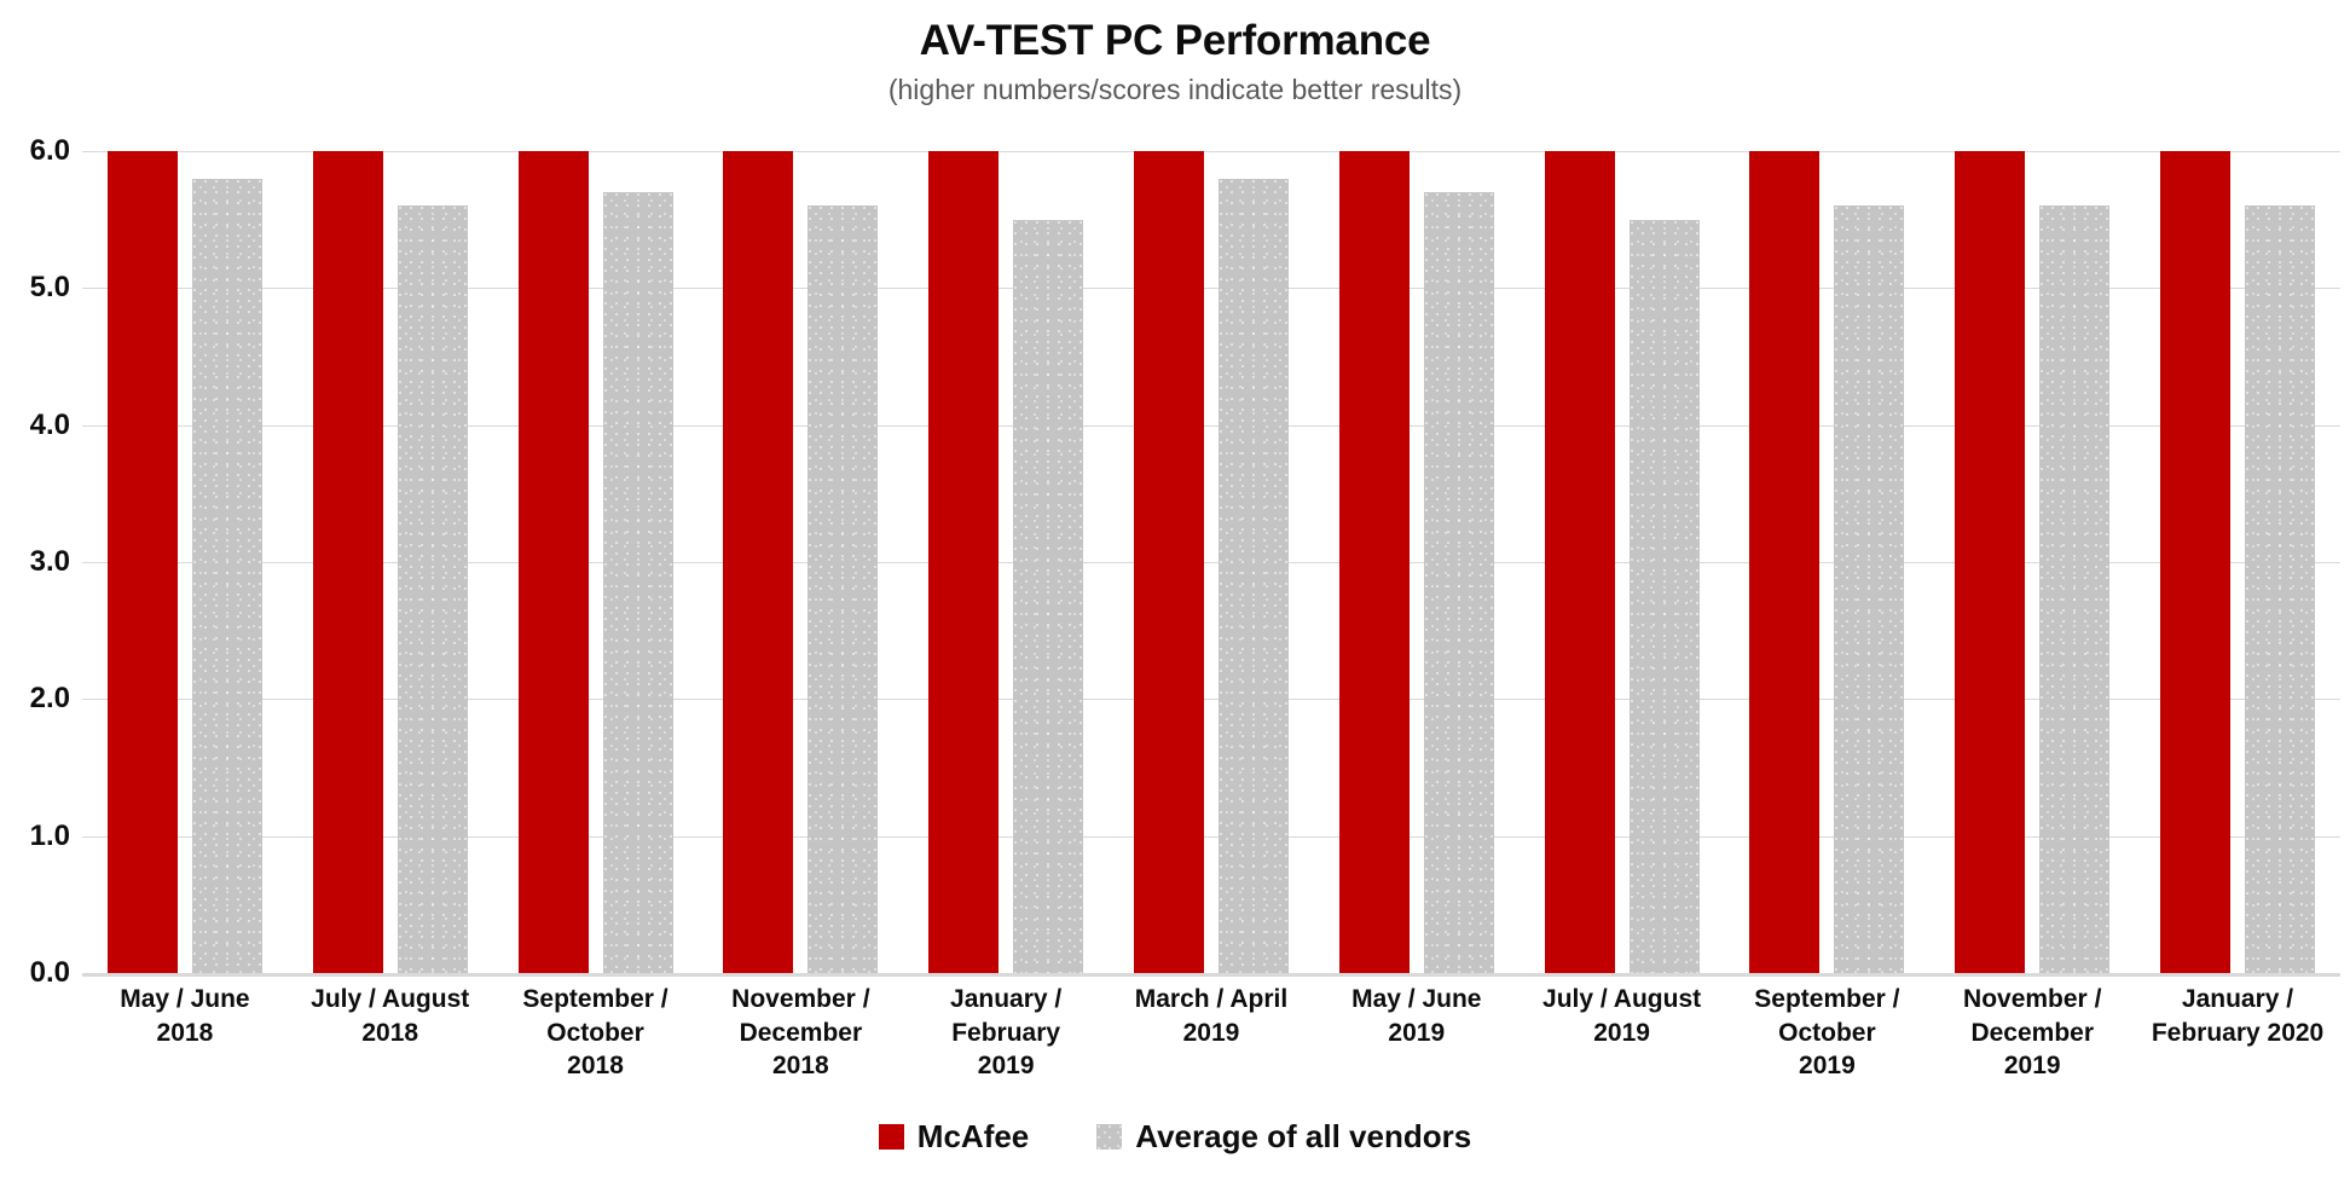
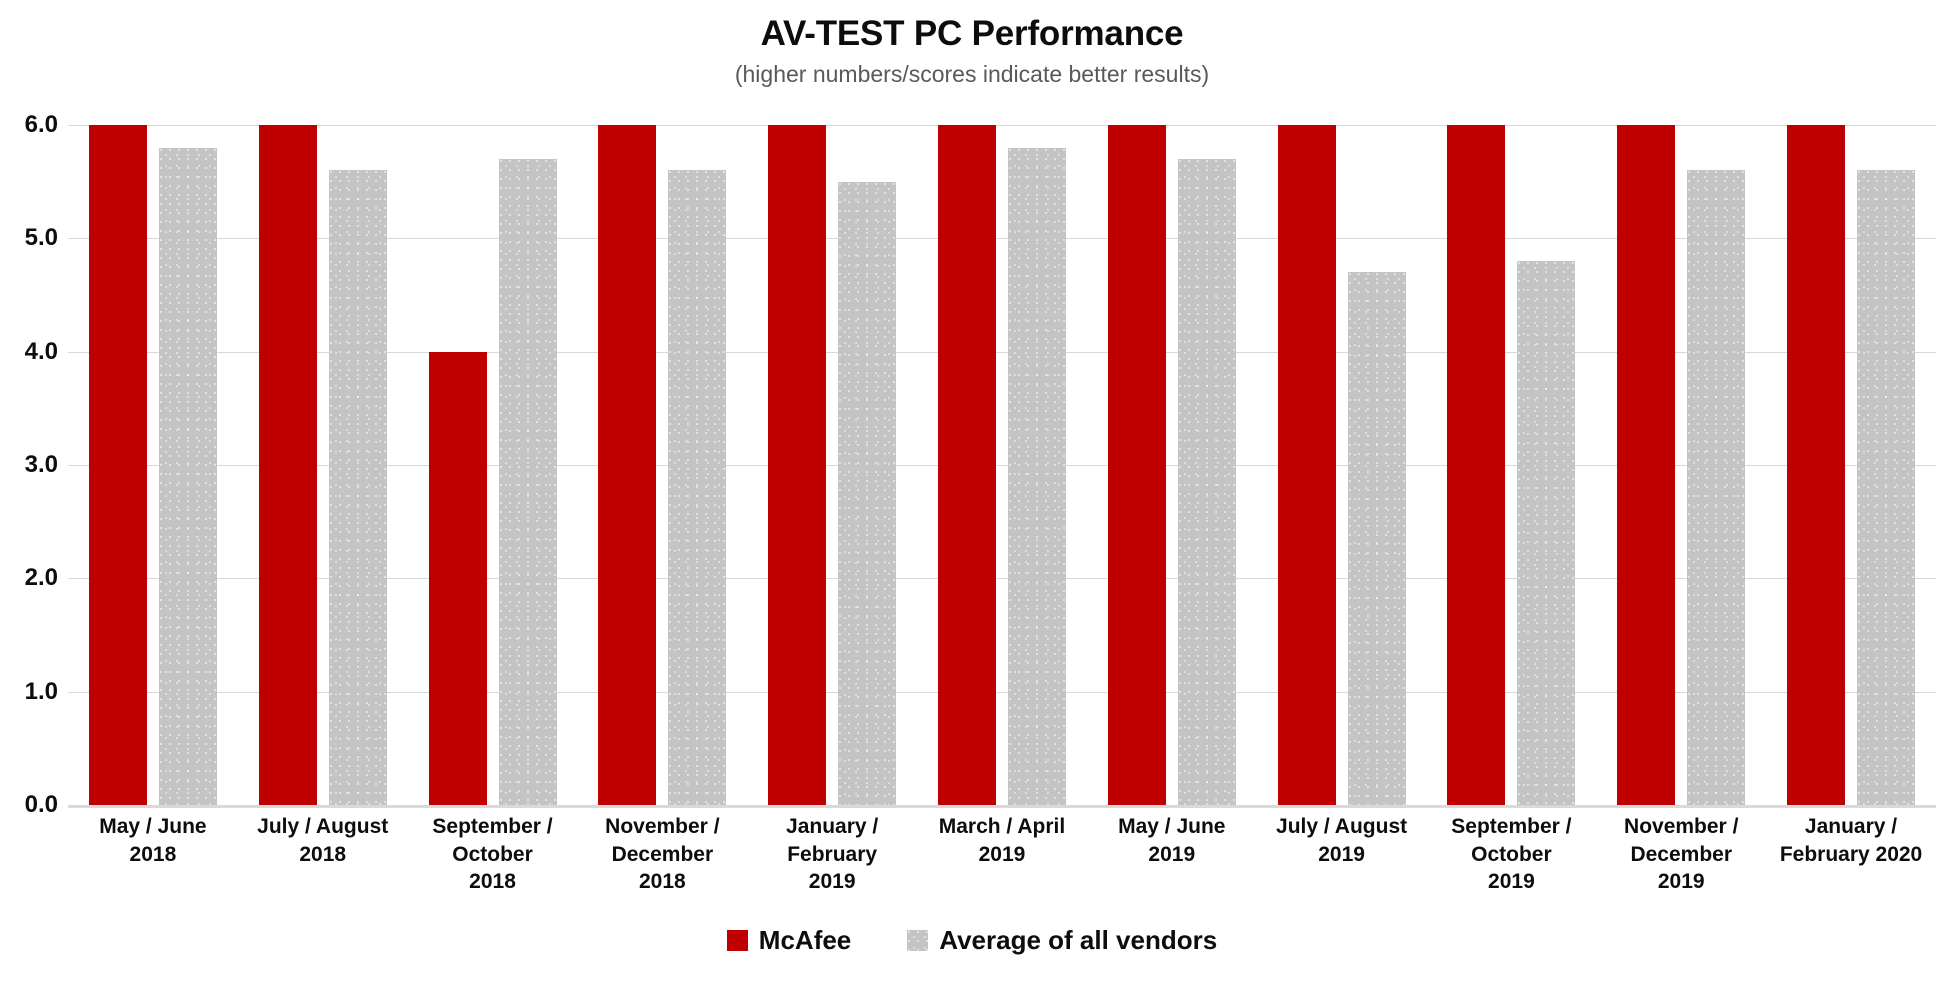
McAfee/September / October 2018: 6 -> 4
Average of all vendors/July / August 2019: 5.5 -> 4.7
Average of all vendors/September / October 2019: 5.6 -> 4.8
